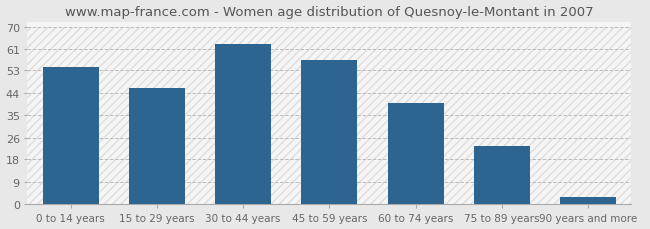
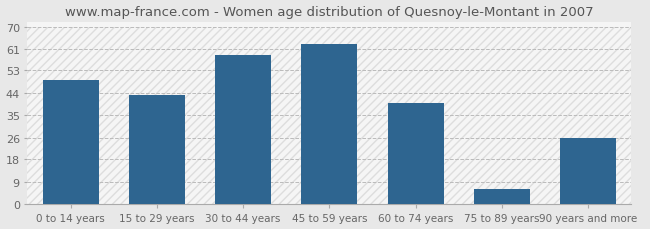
0 to 14 years: 54 -> 49
15 to 29 years: 46 -> 43
30 to 44 years: 63 -> 59
45 to 59 years: 57 -> 63
75 to 89 years: 23 -> 6
90 years and more: 3 -> 26
